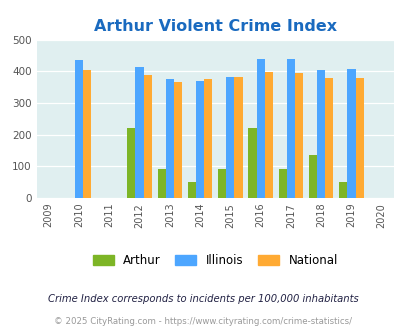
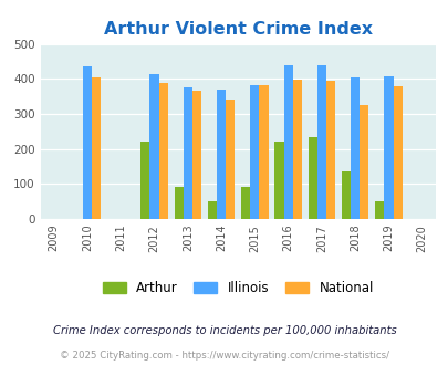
National/2014: 376 -> 340
Arthur/2017: 90 -> 235
National/2018: 380 -> 325
